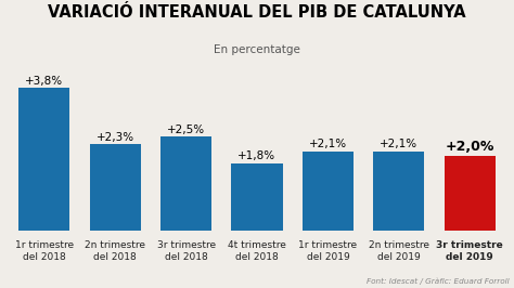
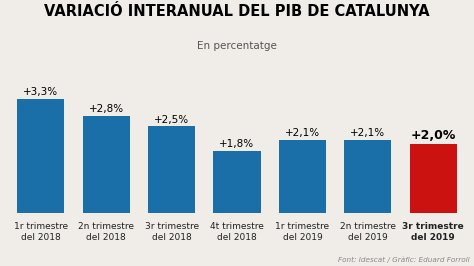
1r trimestre del 2018: +3,8% -> +3,3%
2n trimestre del 2018: +2,3% -> +2,8%
